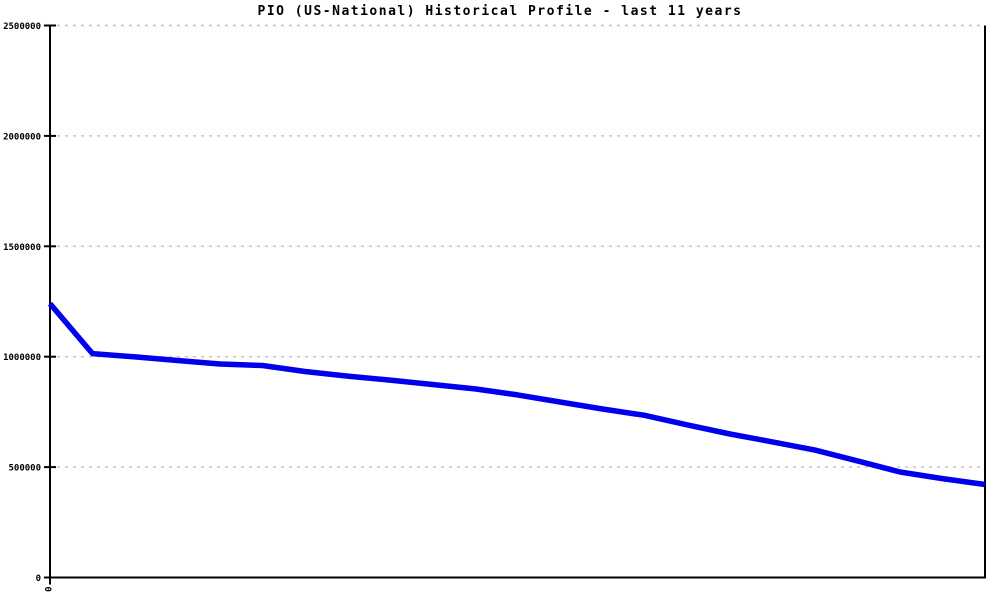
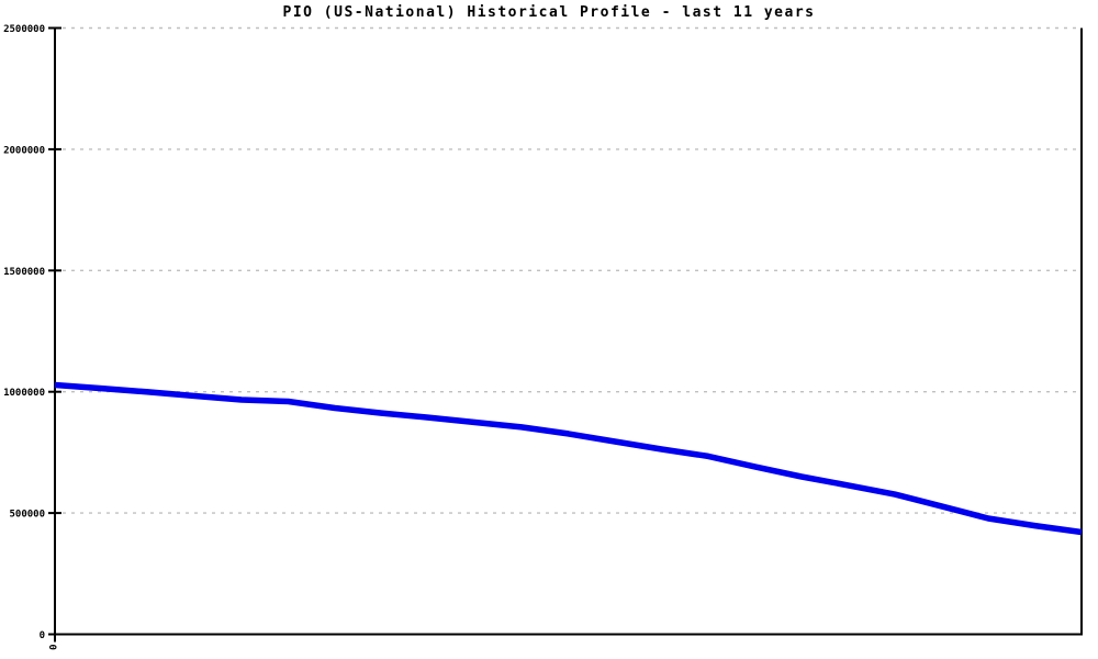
0: 1240000 -> 1030000
